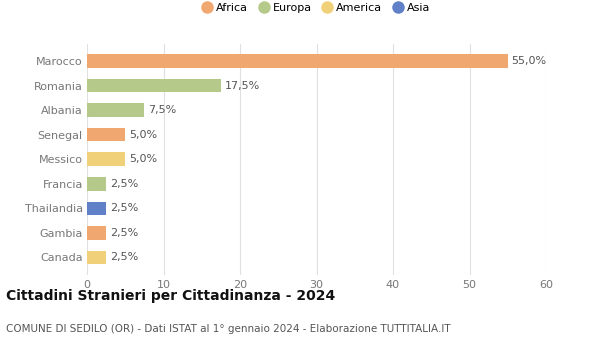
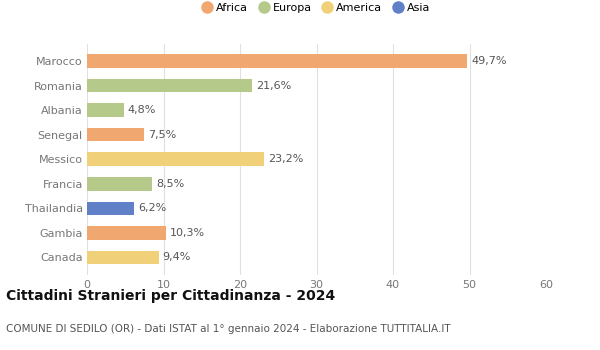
Marocco: 55,0% -> 49,7%
Romania: 17,5% -> 21,6%
Albania: 7,5% -> 4,8%
Senegal: 5,0% -> 7,5%
Messico: 5,0% -> 23,2%
Francia: 2,5% -> 8,5%
Thailandia: 2,5% -> 6,2%
Gambia: 2,5% -> 10,3%
Canada: 2,5% -> 9,4%
